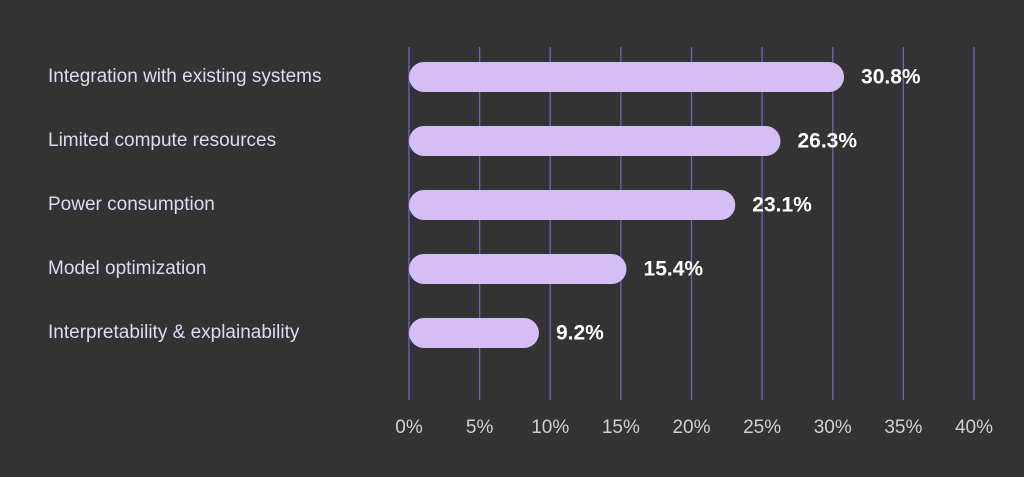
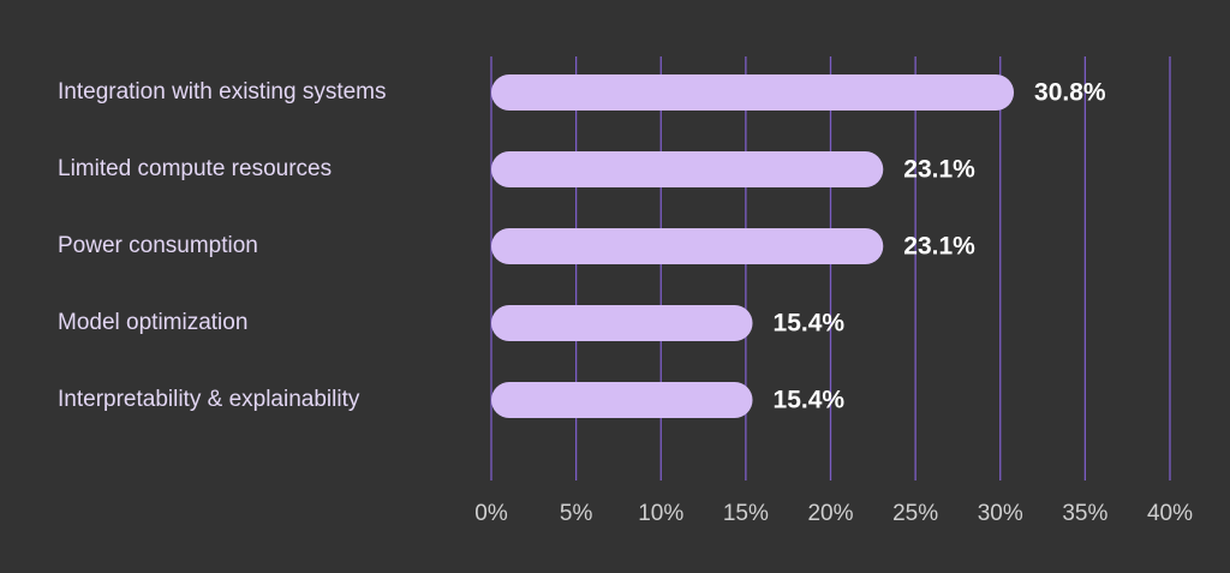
Limited compute resources: 26.3% -> 23.1%
Interpretability & explainability: 9.2% -> 15.4%
